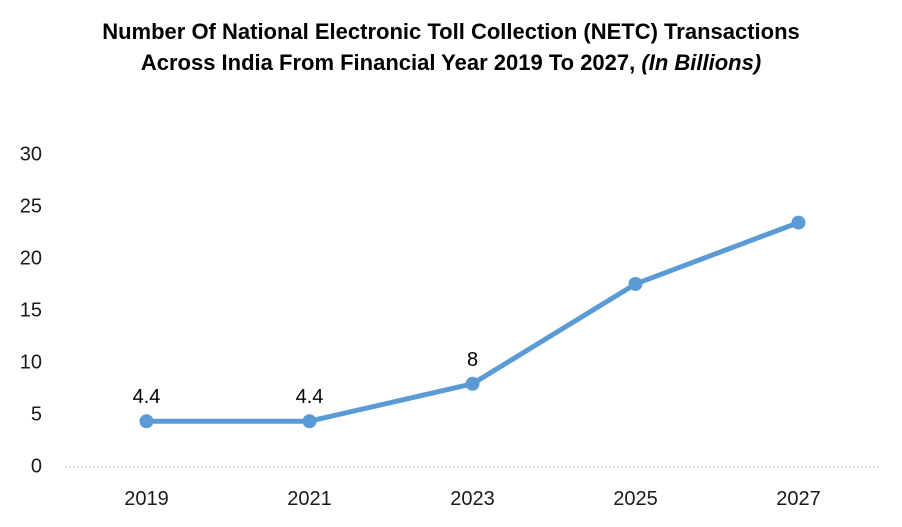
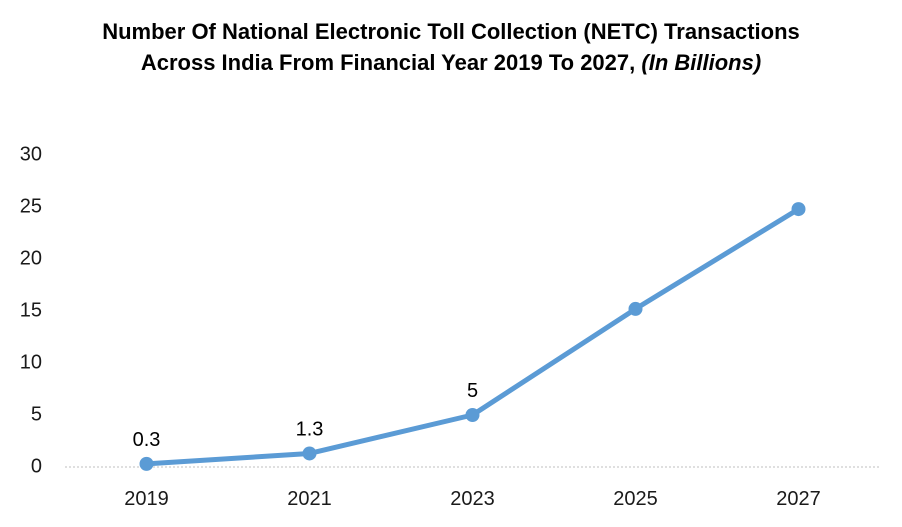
2019: 4.4 -> 0.3
2021: 4.4 -> 1.3
2023: 8 -> 5
2025: 17.6 -> 15.2
2027: 23.5 -> 24.8
